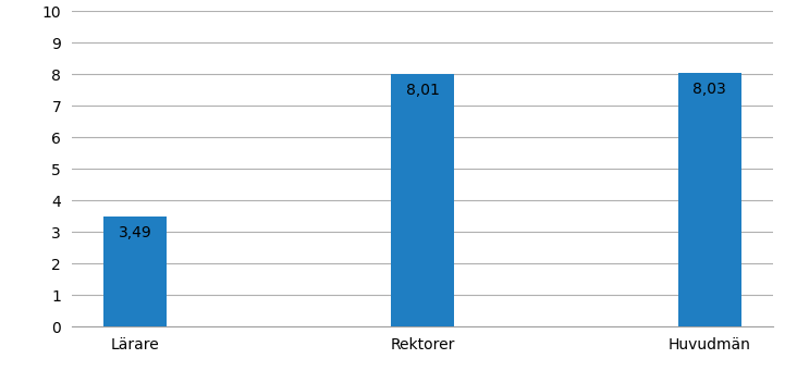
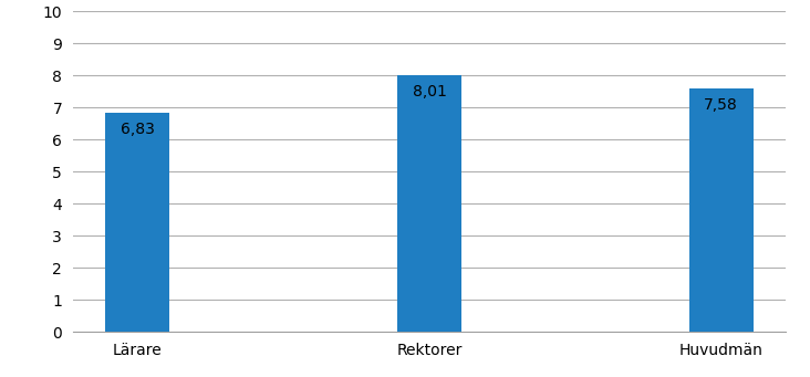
Lärare: 3,49 -> 6,83
Huvudmän: 8,03 -> 7,58
